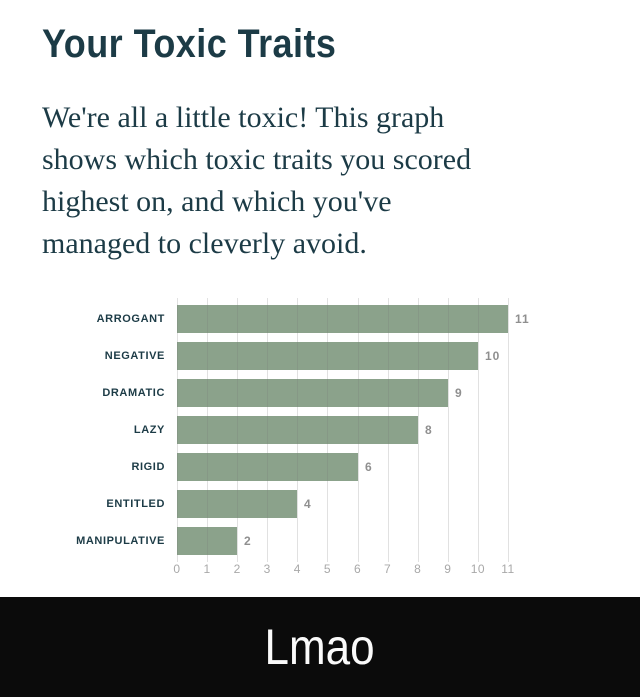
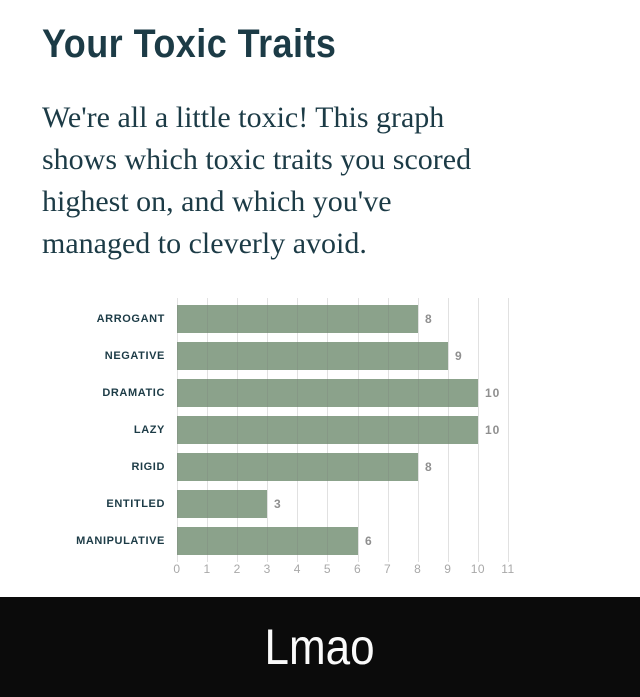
ARROGANT: 11 -> 8
NEGATIVE: 10 -> 9
DRAMATIC: 9 -> 10
LAZY: 8 -> 10
RIGID: 6 -> 8
ENTITLED: 4 -> 3
MANIPULATIVE: 2 -> 6
